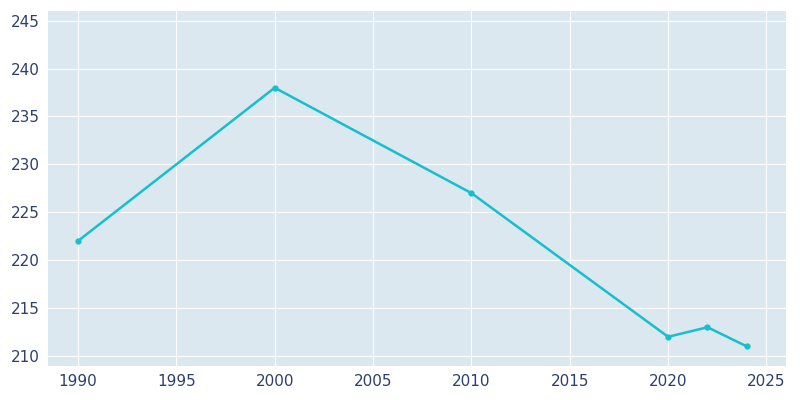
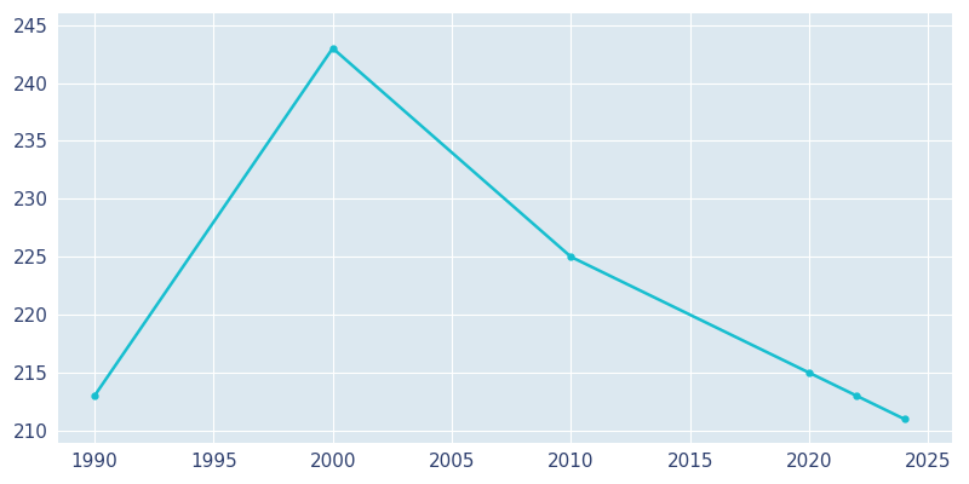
1990: 222 -> 213
2000: 238 -> 243
2010: 227 -> 225
2020: 212 -> 215
